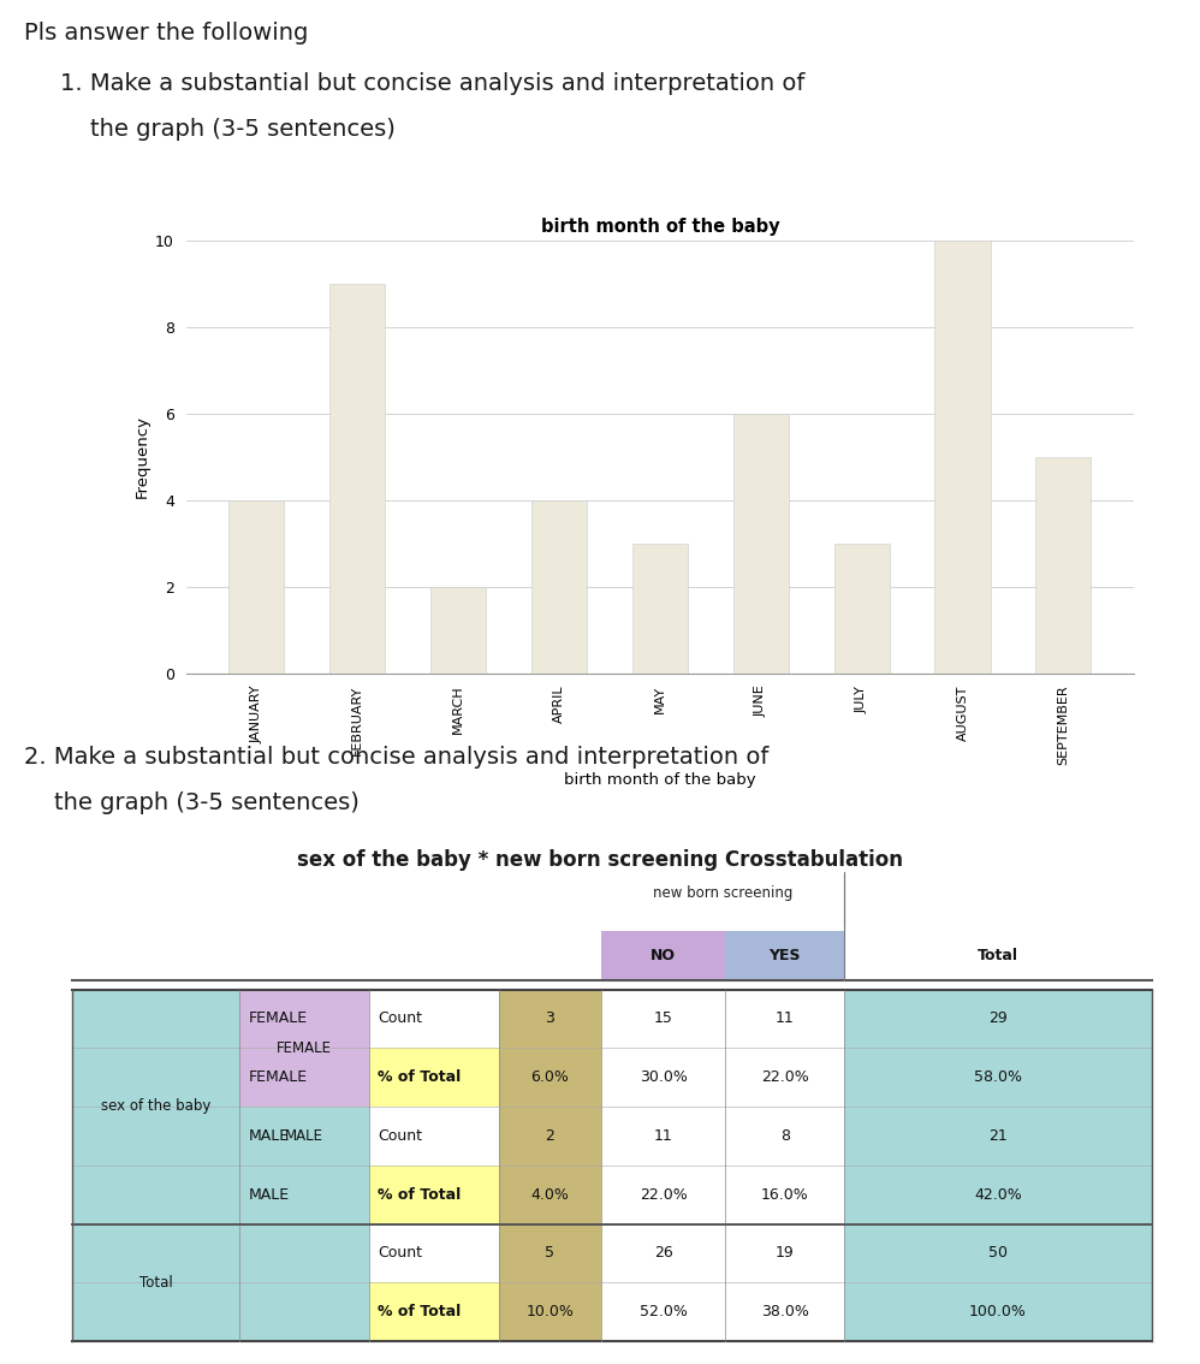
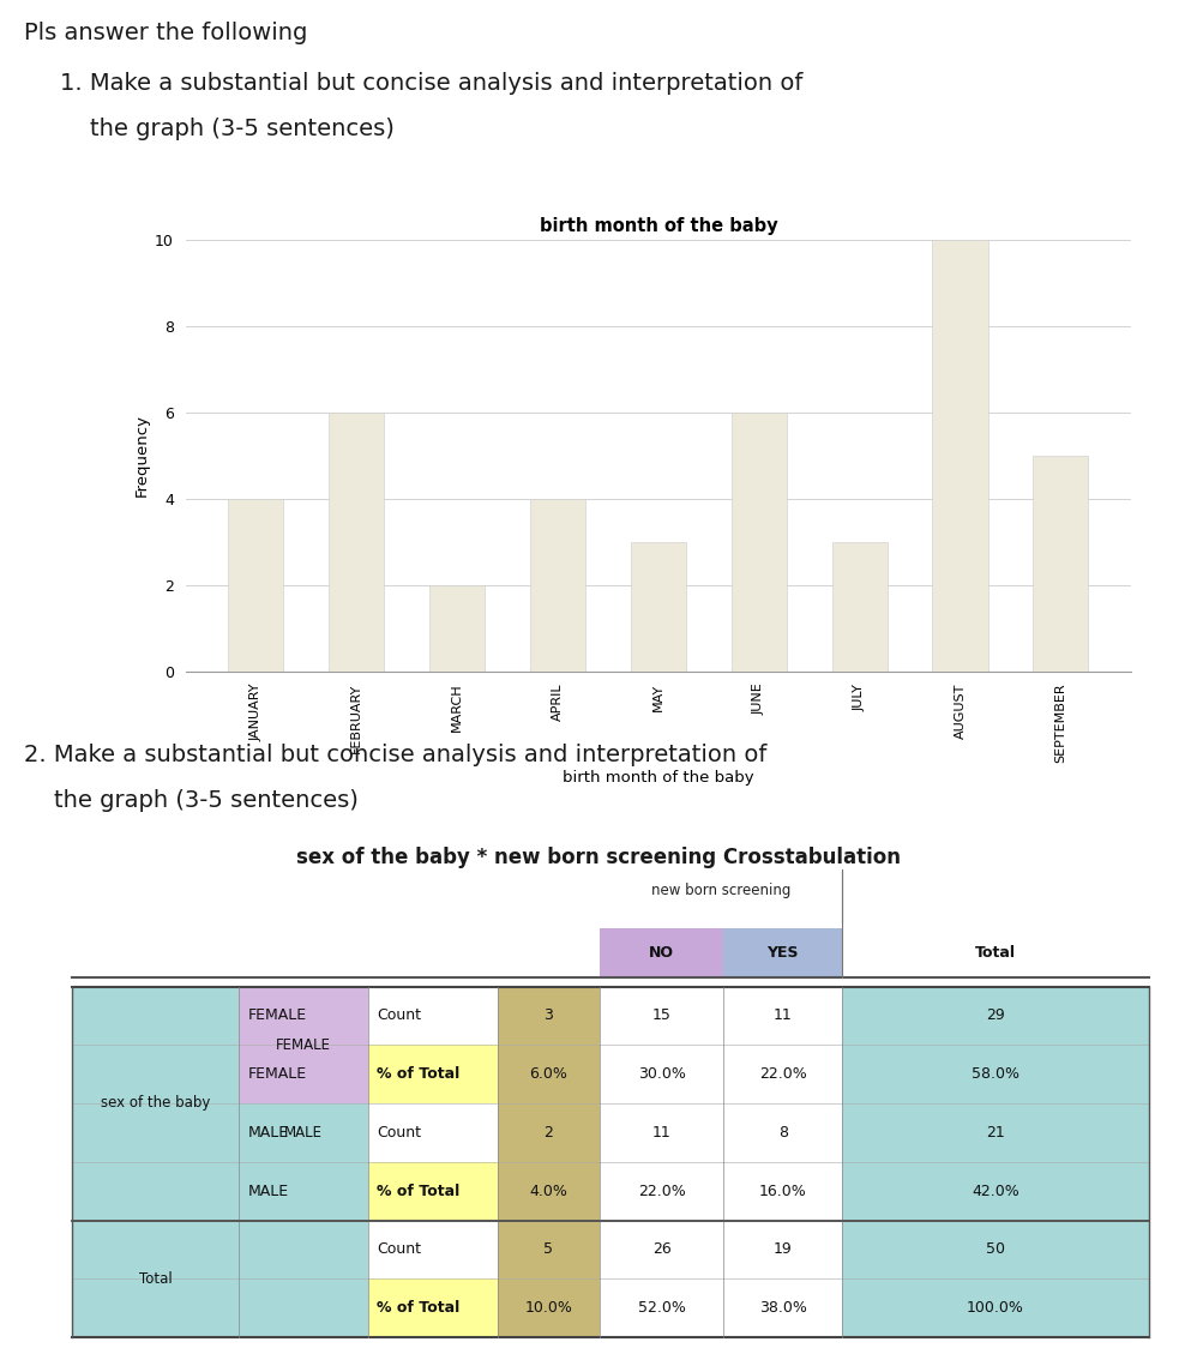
FEBRUARY: 9 -> 6
